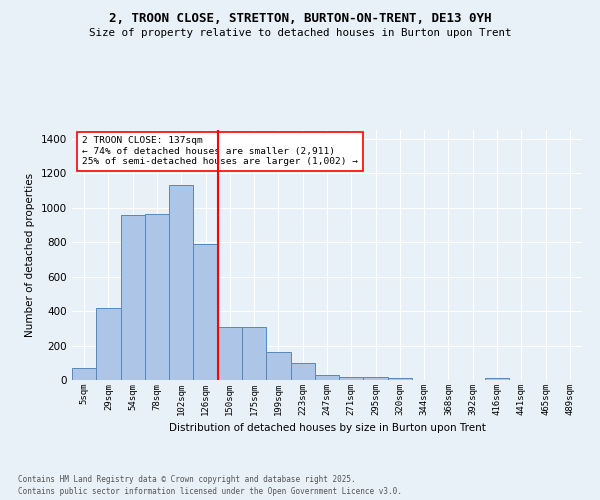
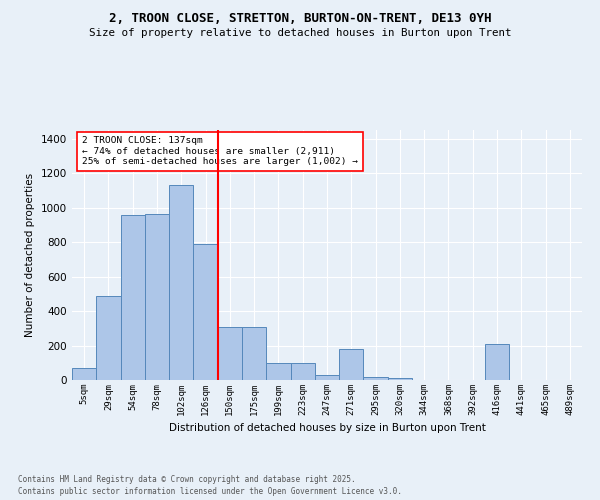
29sqm: 420 -> 490
199sqm: 160 -> 100
271sqm: 20 -> 180
416sqm: 10 -> 210
